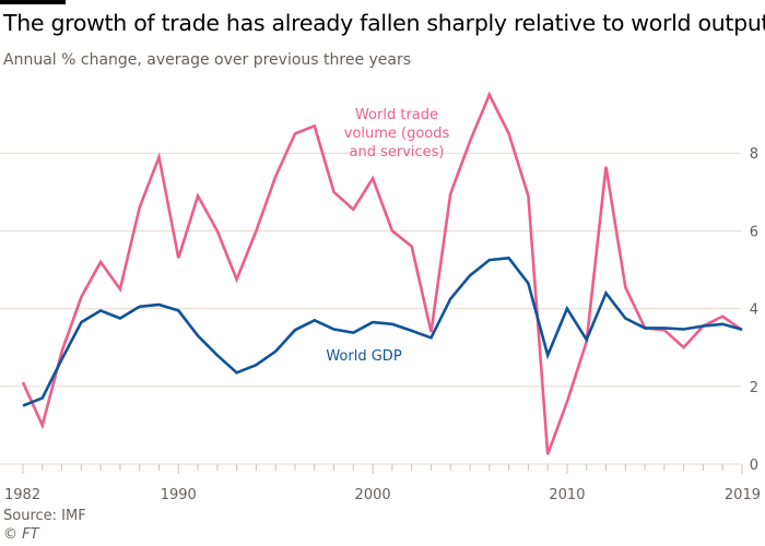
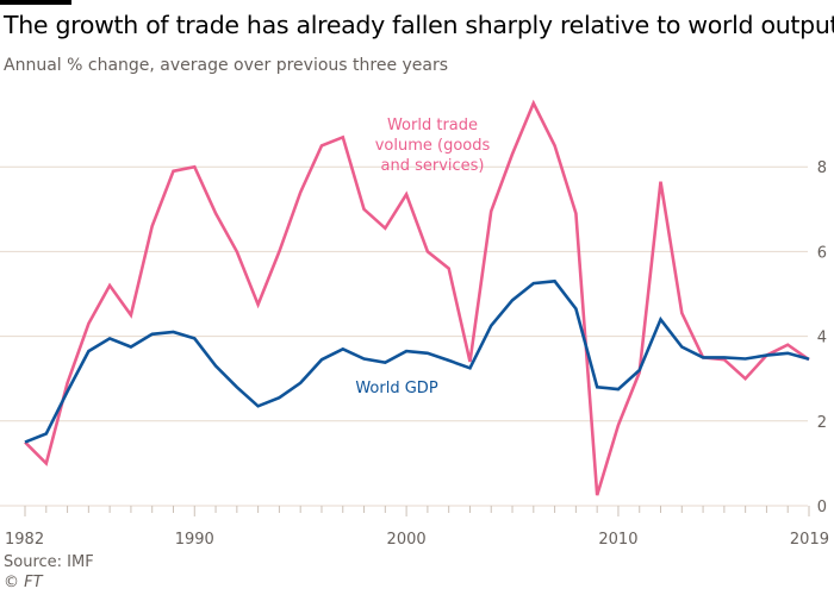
World trade volume (goods and services)/1982: 2.1 -> 1.5
World trade volume (goods and services)/1990: 5.3 -> 8.0
World trade volume (goods and services)/2010: 1.6 -> 1.9
World GDP/2010: 4.0 -> 2.8
